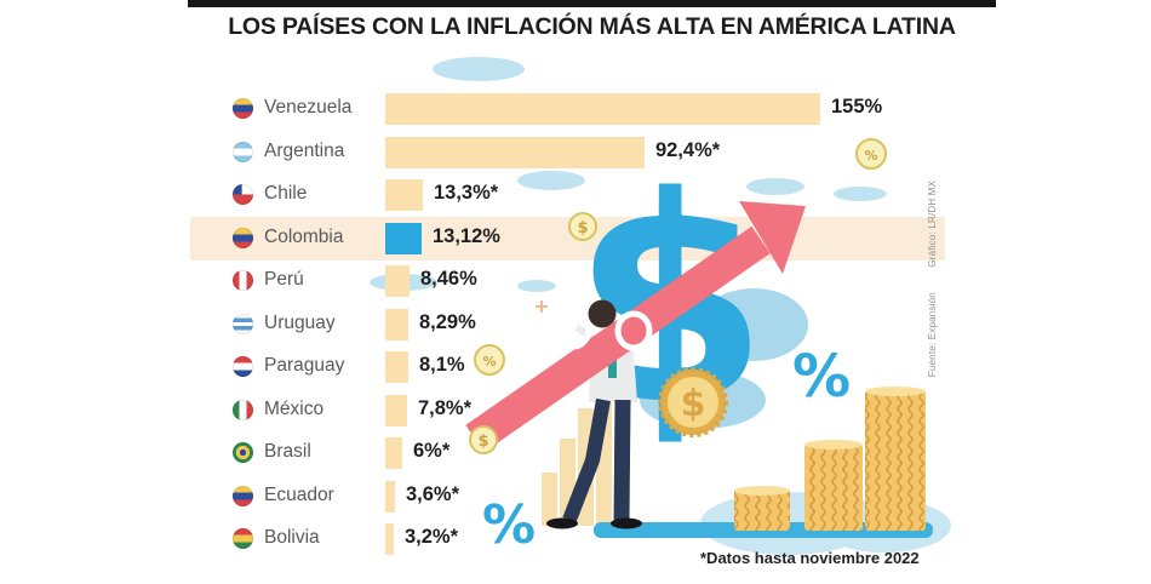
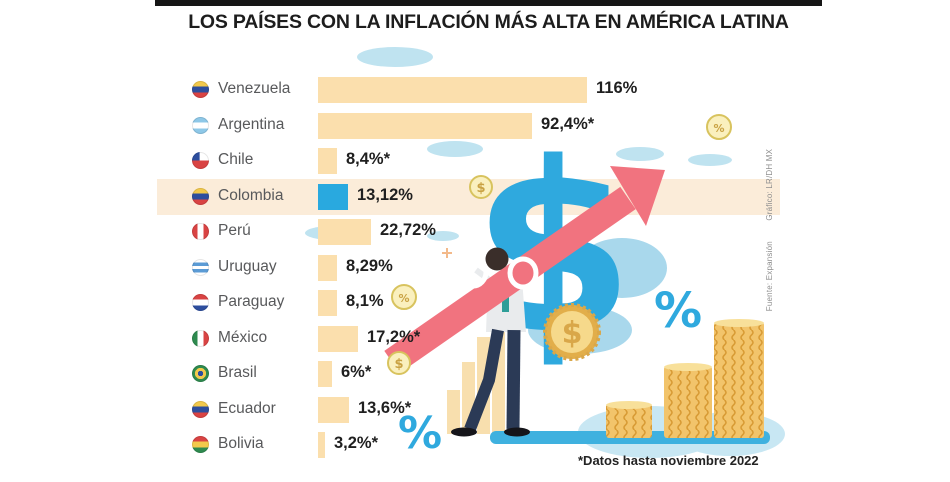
Venezuela: 155% -> 116%
Chile: 13,3 -> 8,4
Perú: 8,46% -> 22,72%
México: 7,8 -> 17,2
Ecuador: 3,6 -> 13,6
